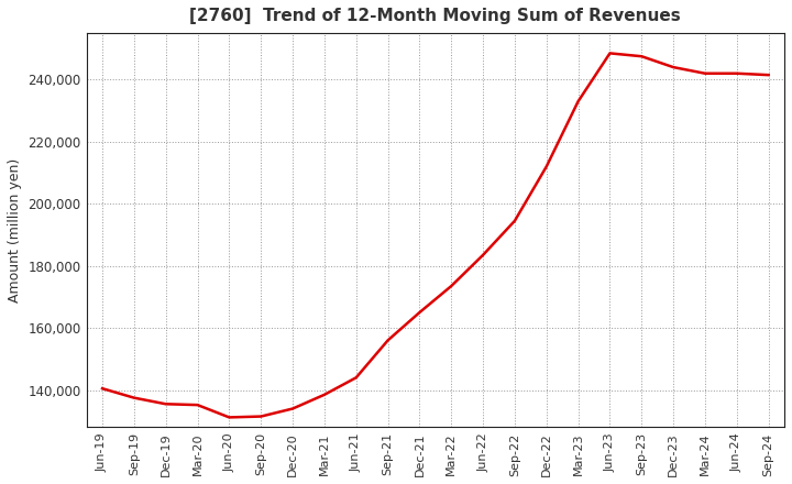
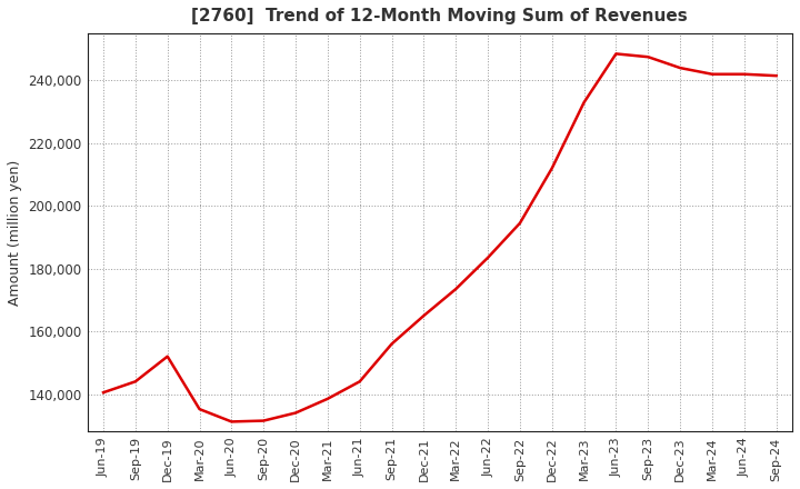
Sep-19: 137,500 -> 144,000
Dec-19: 135,500 -> 152,000
